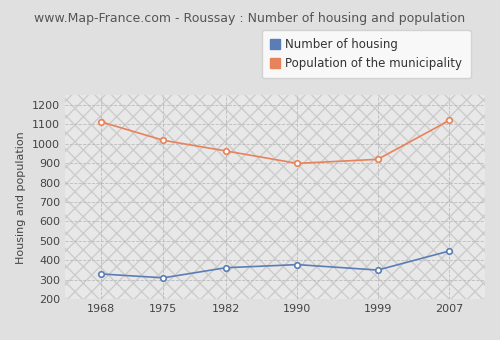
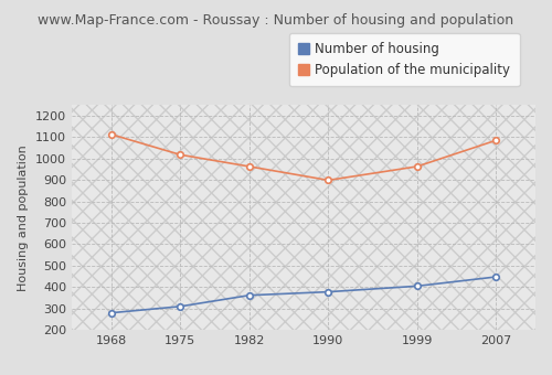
Number of housing/1968: 330 -> 280
Number of housing/1999: 350 -> 400
Population of the municipality/1999: 920 -> 960
Population of the municipality/2007: 1120 -> 1080
